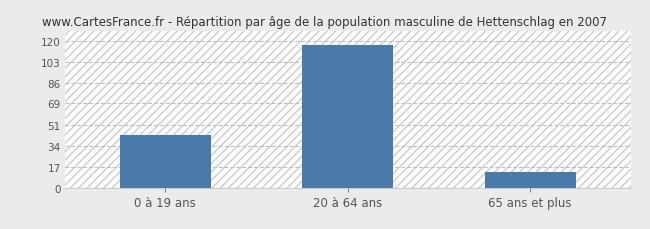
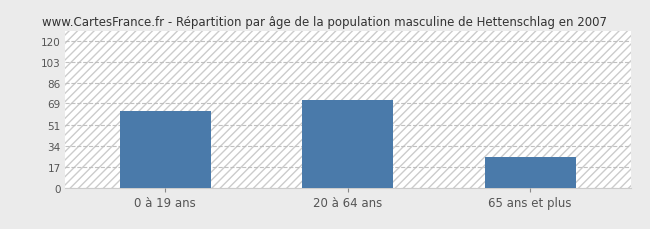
0 à 19 ans: 43 -> 63
20 à 64 ans: 117 -> 72
65 ans et plus: 13 -> 25
